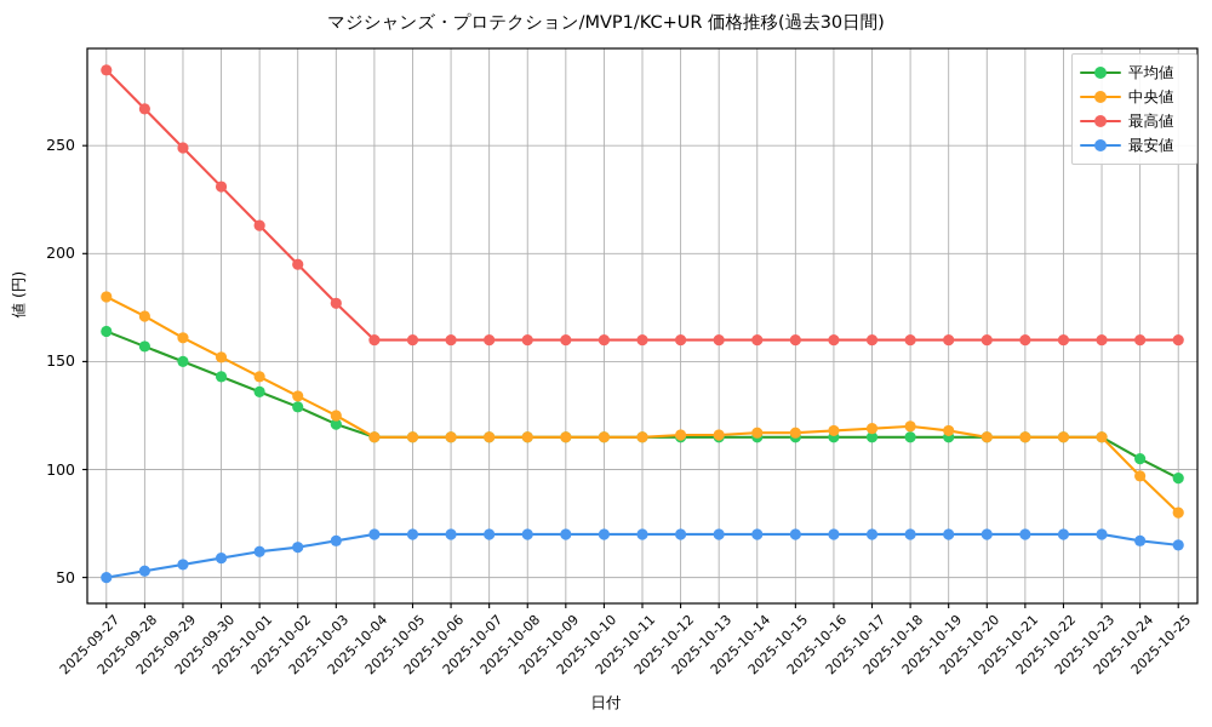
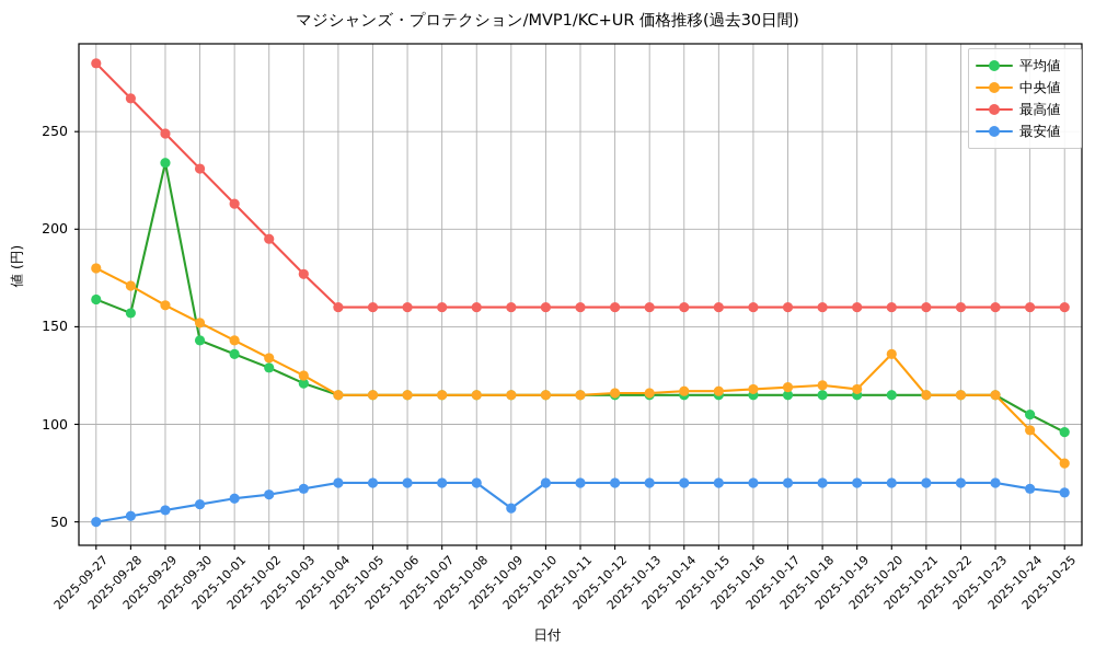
平均値/2025-09-29: 150 -> 234
最安値/2025-10-09: 70 -> 57
中央値/2025-10-20: 115 -> 136
